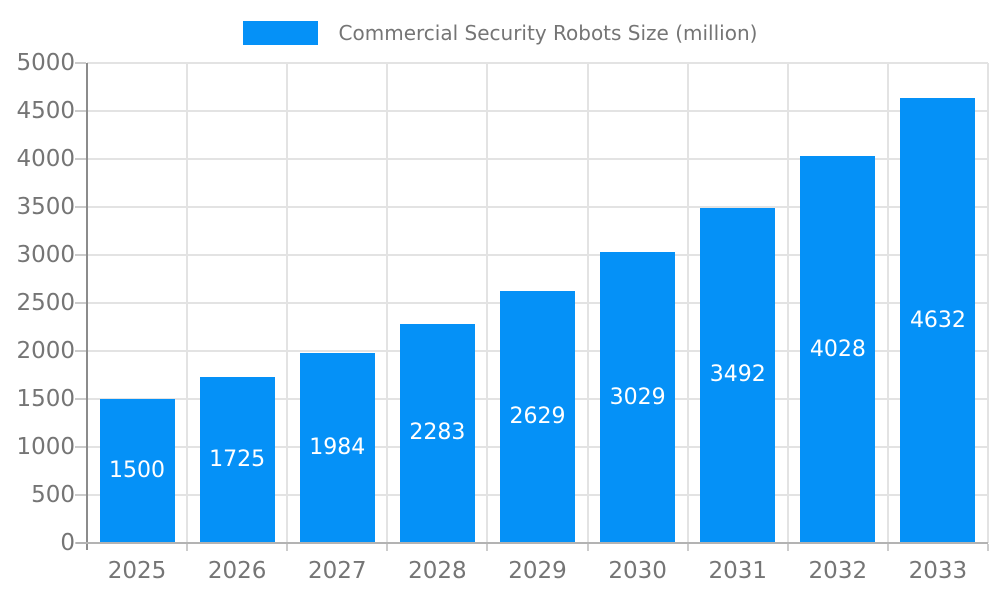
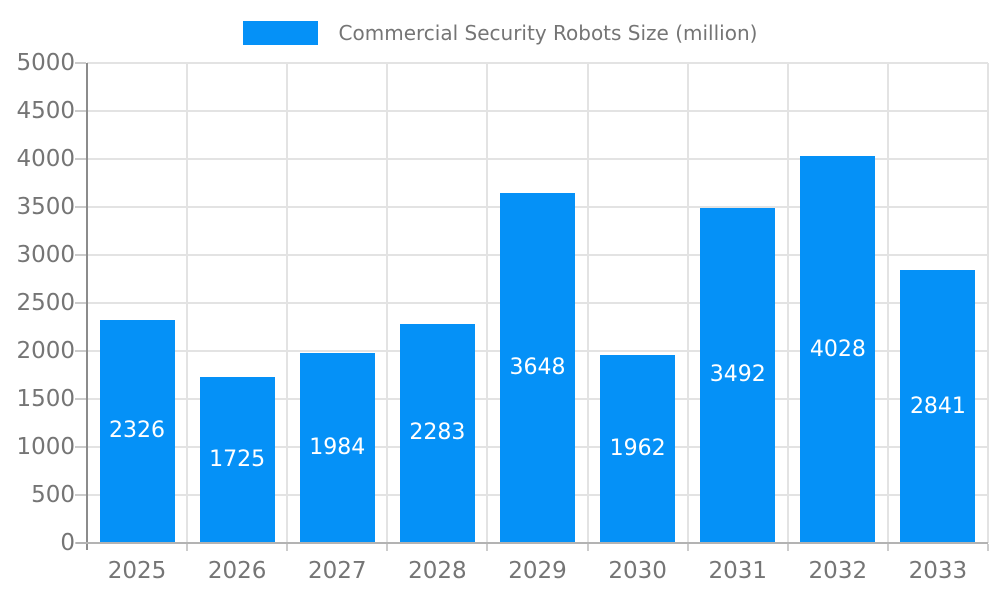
2025: 1500 -> 2326
2029: 2629 -> 3648
2030: 3029 -> 1962
2033: 4632 -> 2841
